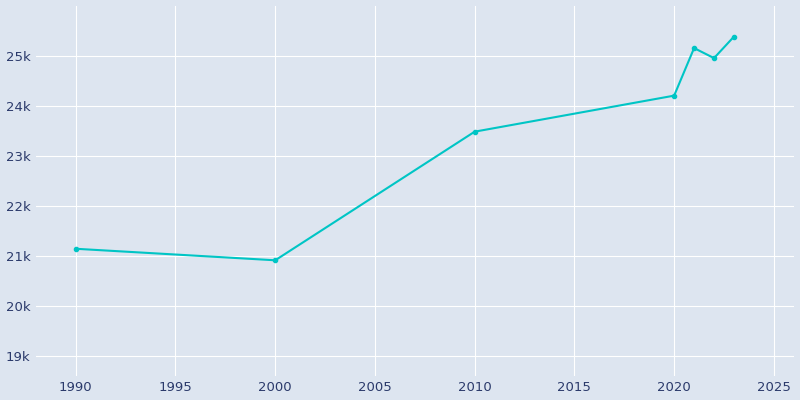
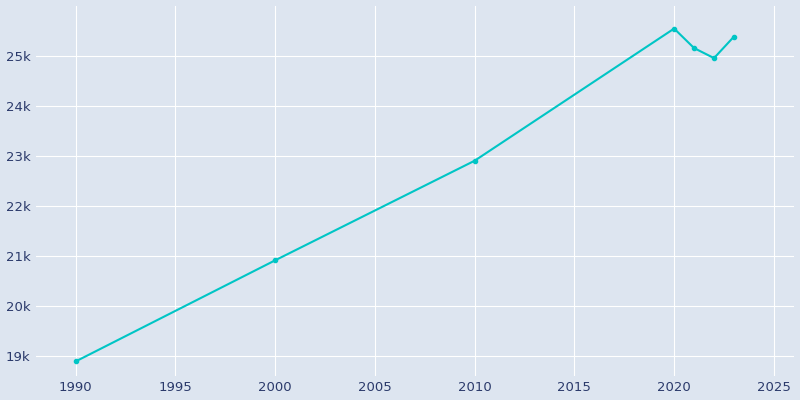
1990: 21.14k -> 18.89k
2010: 23.48k -> 22.90k
2020: 24.20k -> 25.54k
